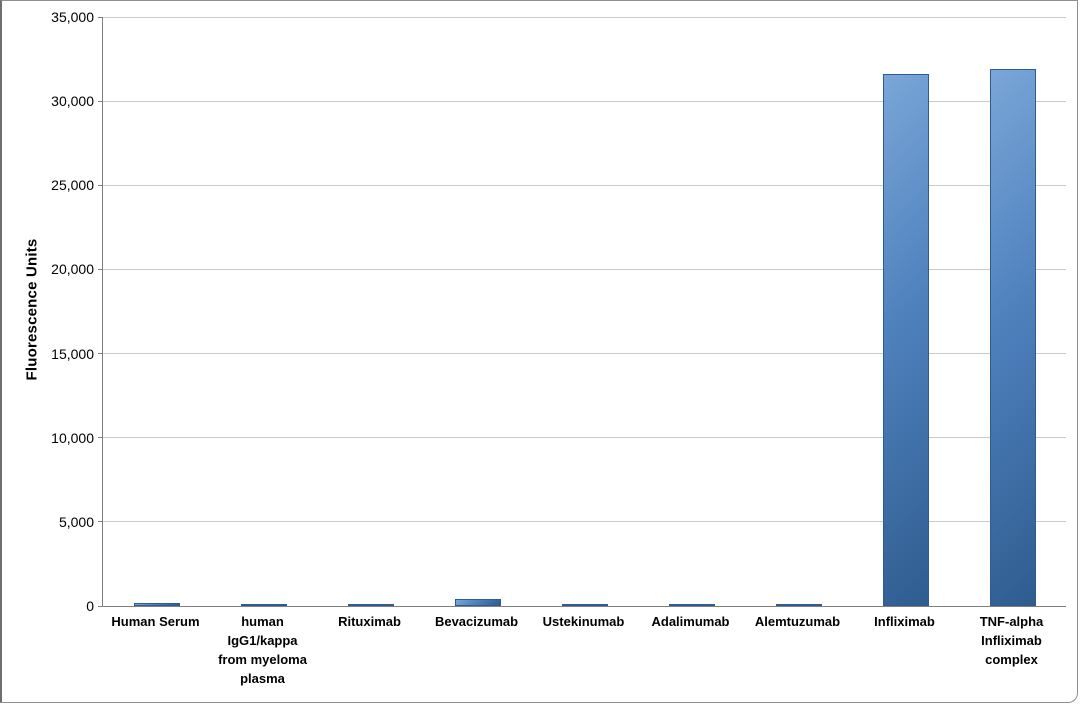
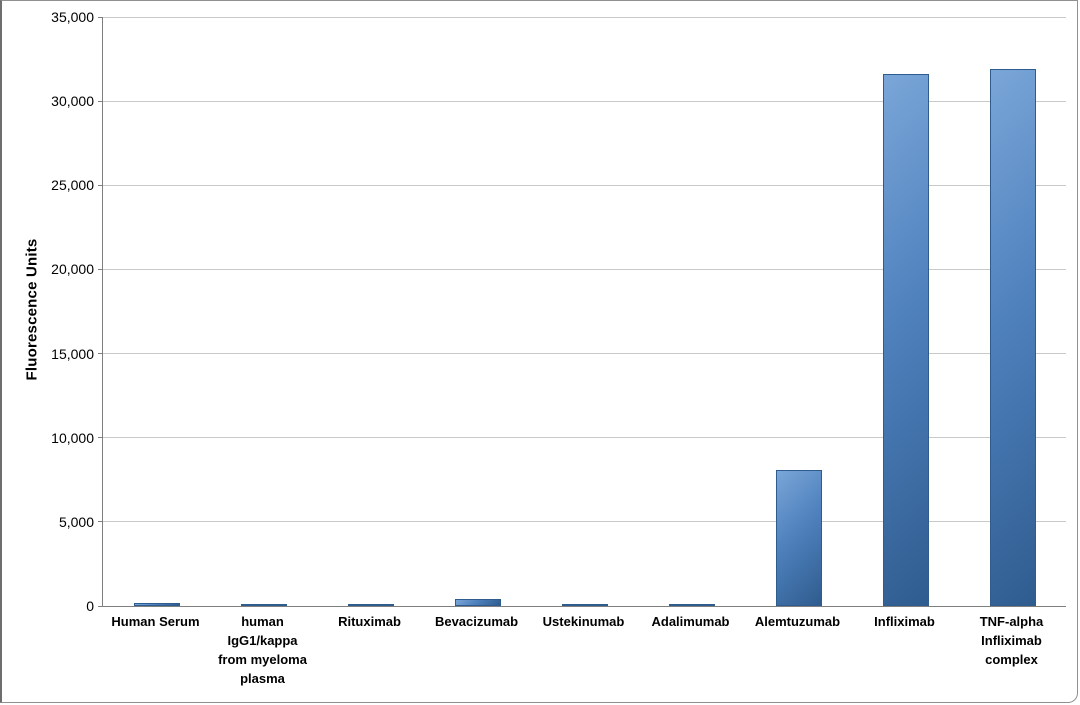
Alemtuzumab: 100 -> 8100
